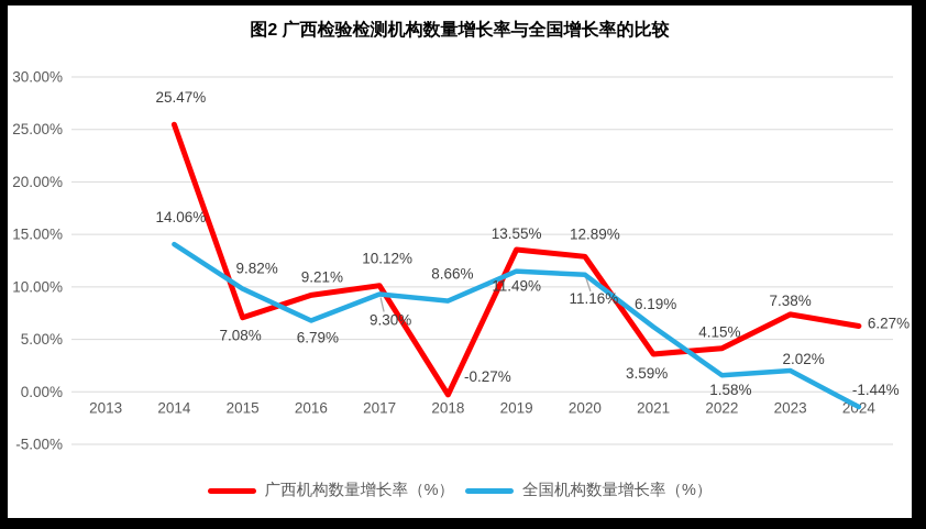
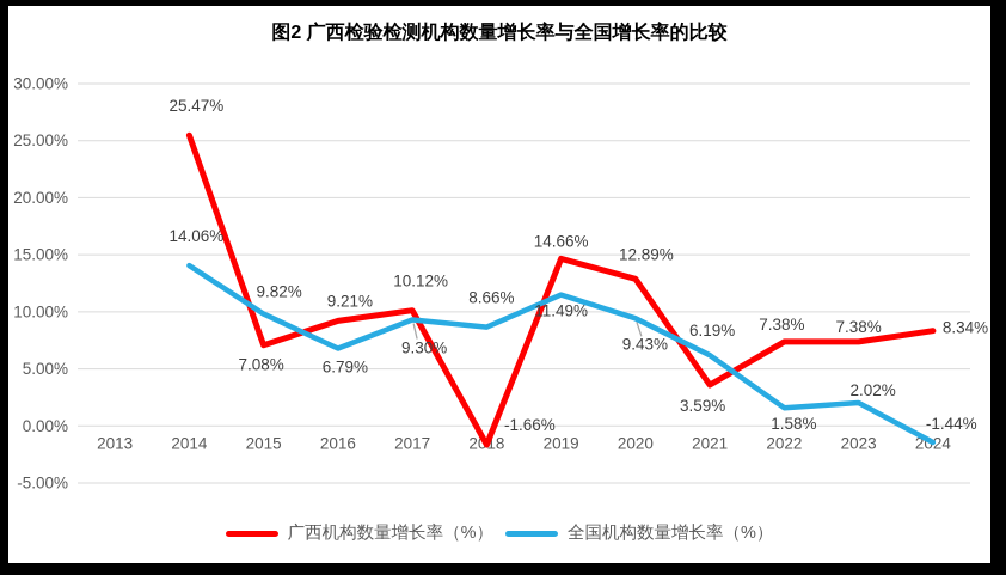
广西机构数量增长率（%）/2018: -0.27% -> -1.66%
广西机构数量增长率（%）/2019: 13.55% -> 14.66%
全国机构数量增长率（%）/2020: 11.16% -> 9.43%
广西机构数量增长率（%）/2022: 4.15% -> 7.38%
广西机构数量增长率（%）/2024: 6.27% -> 8.34%
